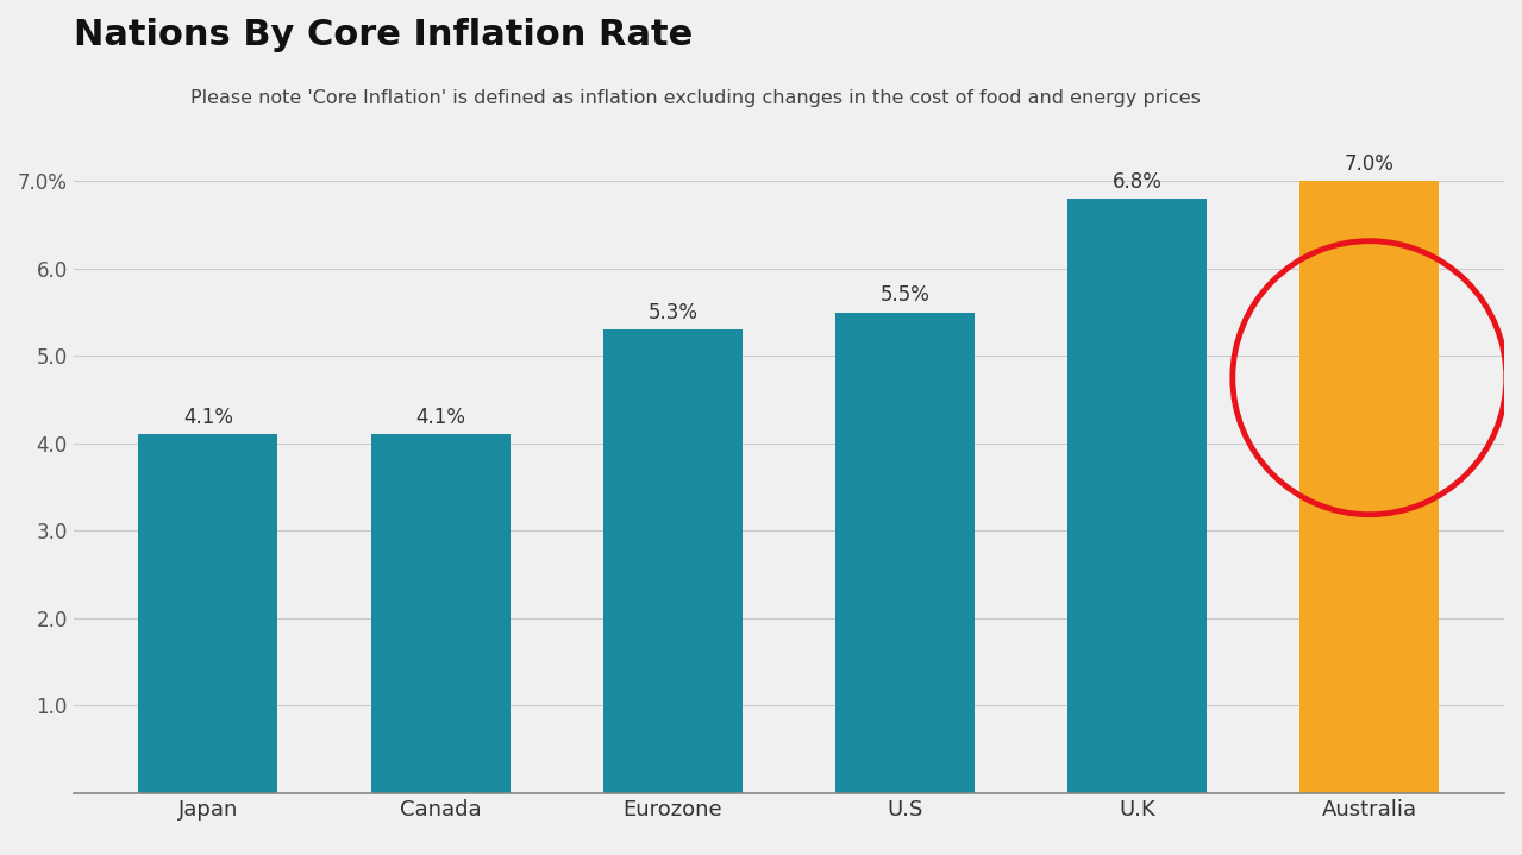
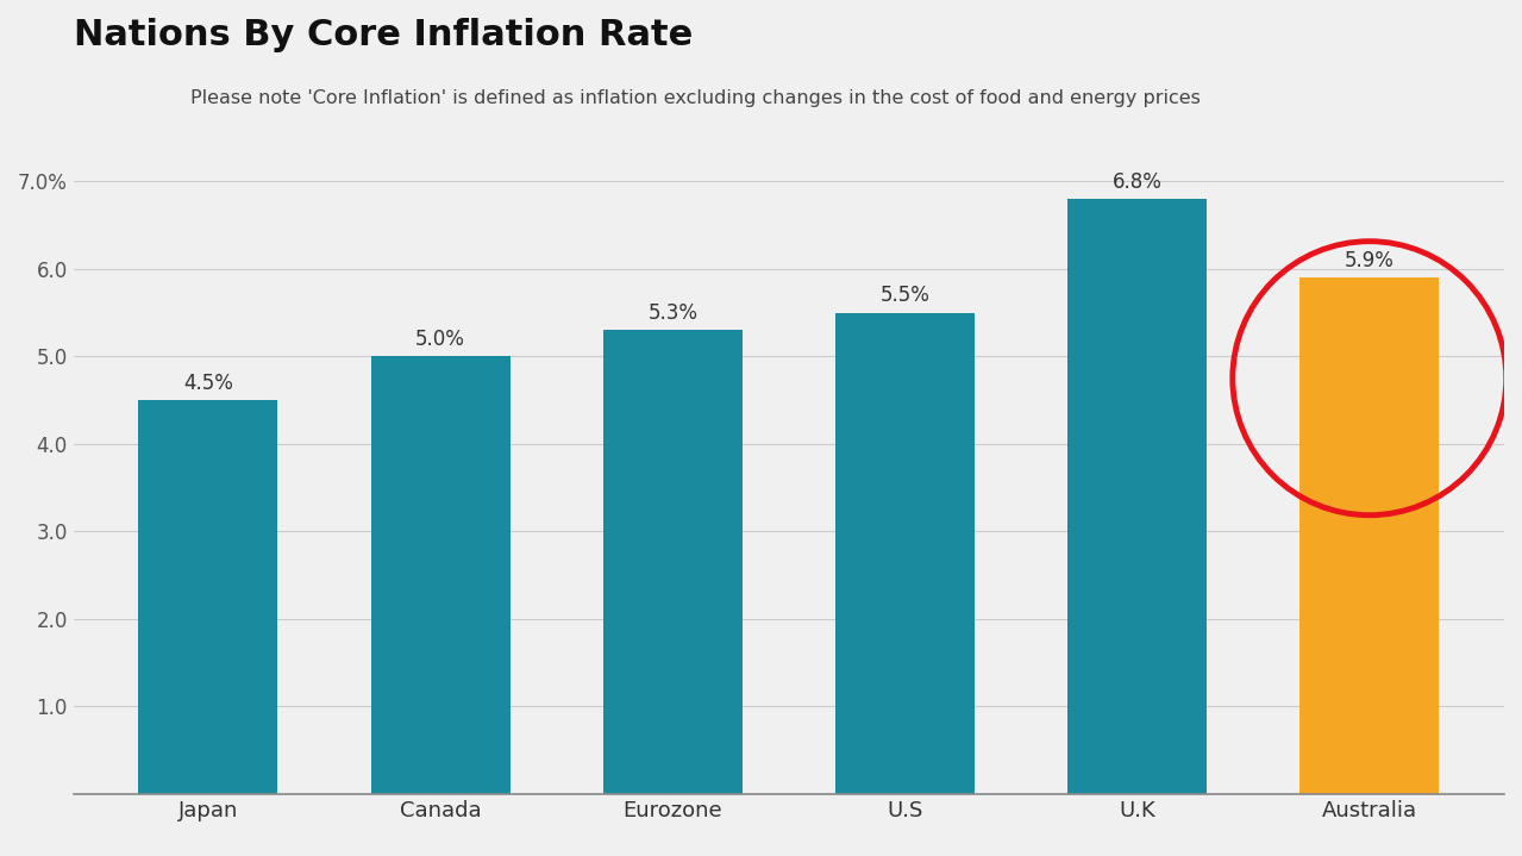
Japan: 4.1% -> 4.5%
Canada: 4.1% -> 5.0%
Australia: 7.0% -> 5.9%
